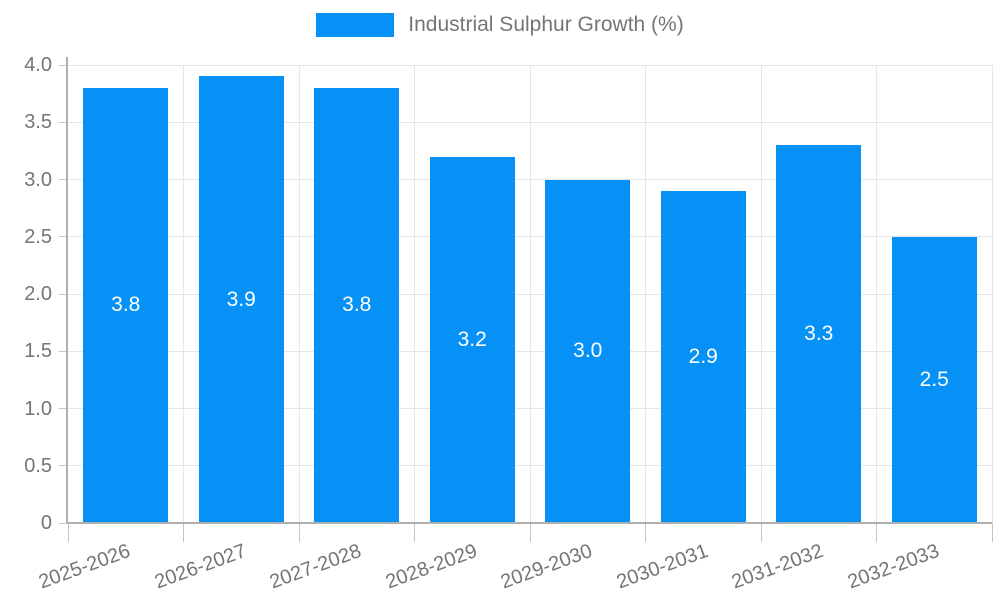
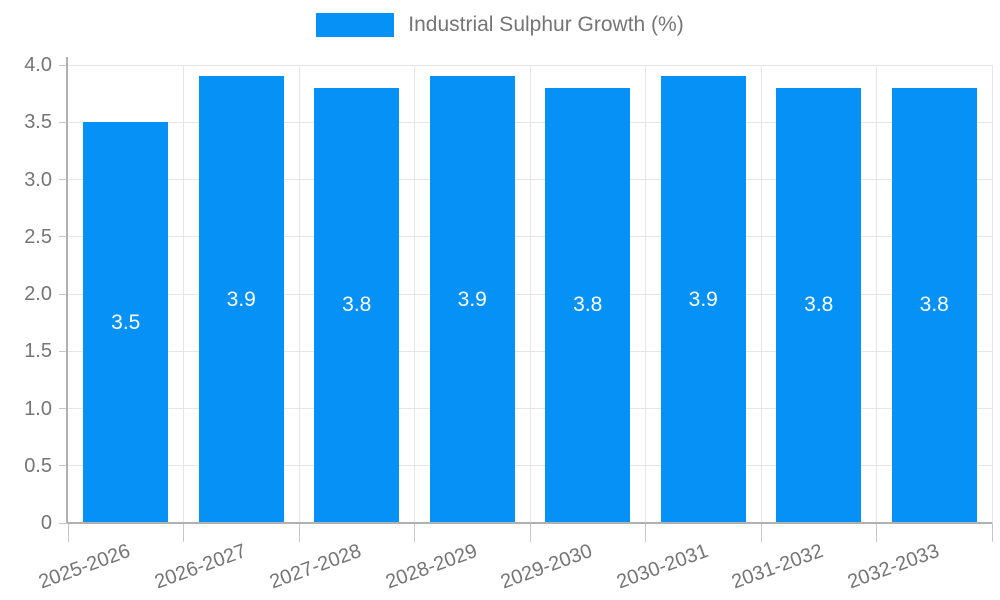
2025-2026: 3.8 -> 3.5
2028-2029: 3.2 -> 3.9
2029-2030: 3.0 -> 3.8
2030-2031: 2.9 -> 3.9
2031-2032: 3.3 -> 3.8
2032-2033: 2.5 -> 3.8
